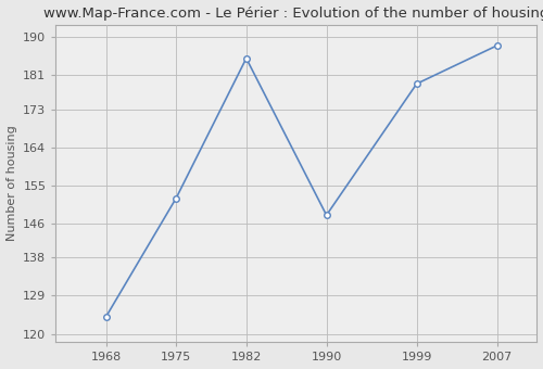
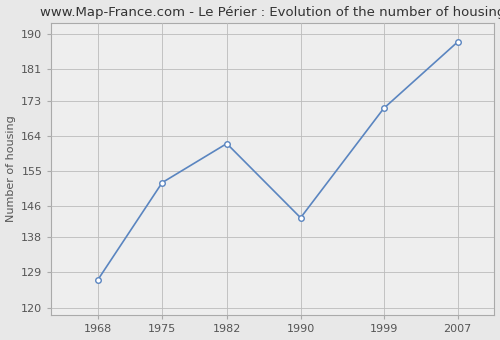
1968: 124 -> 127
1982: 185 -> 162
1990: 148 -> 143
1999: 179 -> 171
